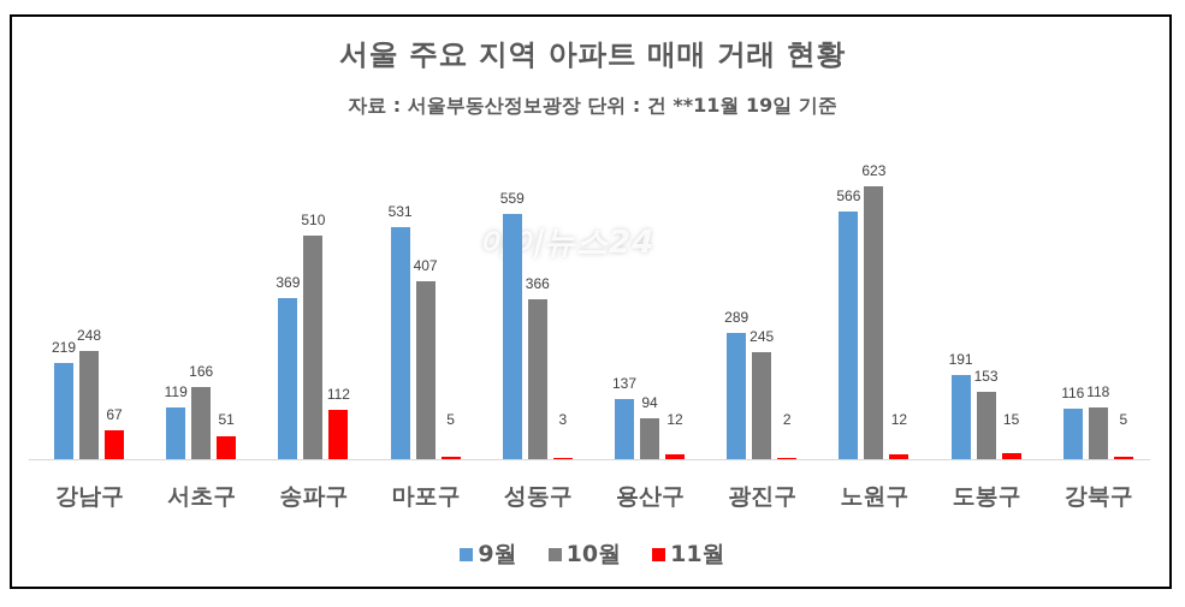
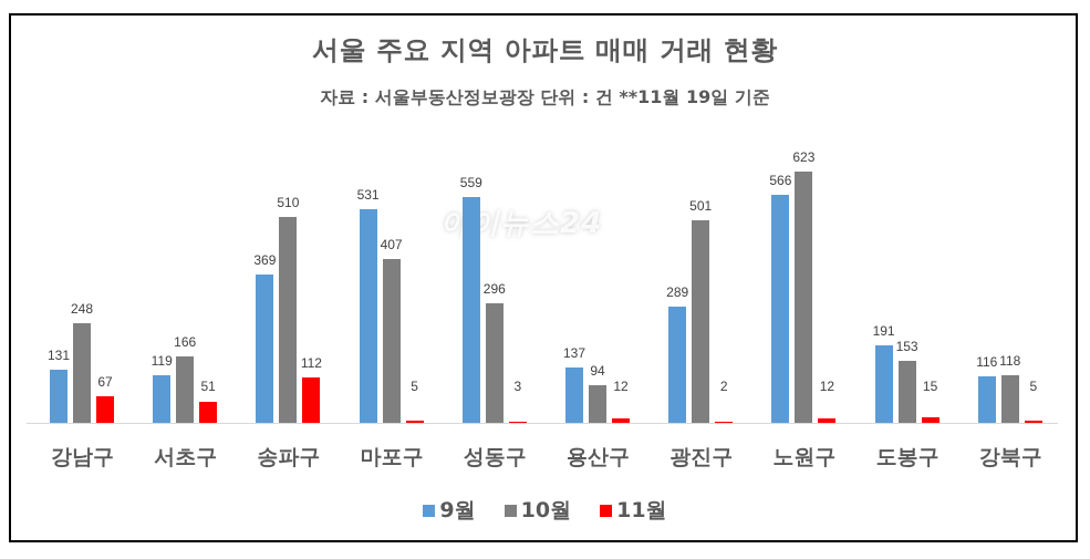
9월/강남구: 219 -> 131
10월/성동구: 366 -> 296
10월/광진구: 245 -> 501
